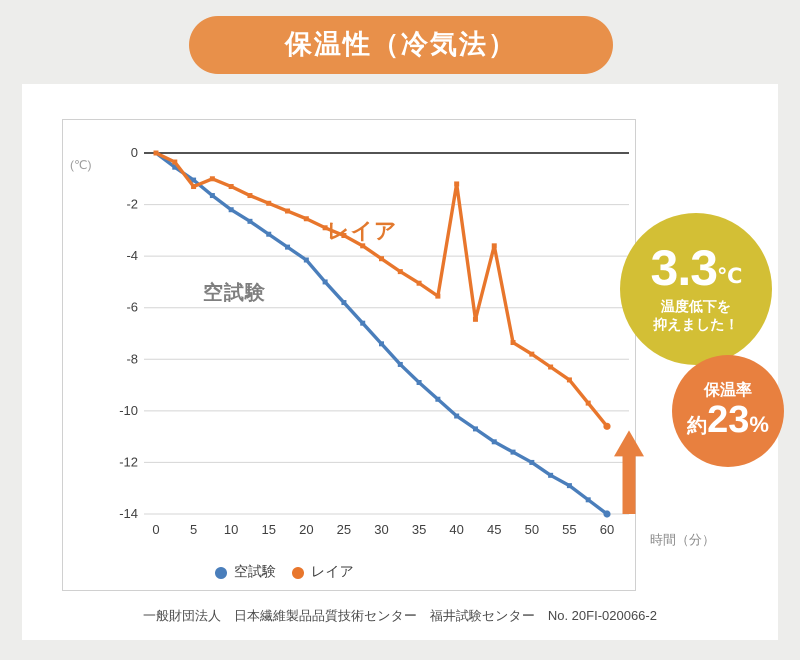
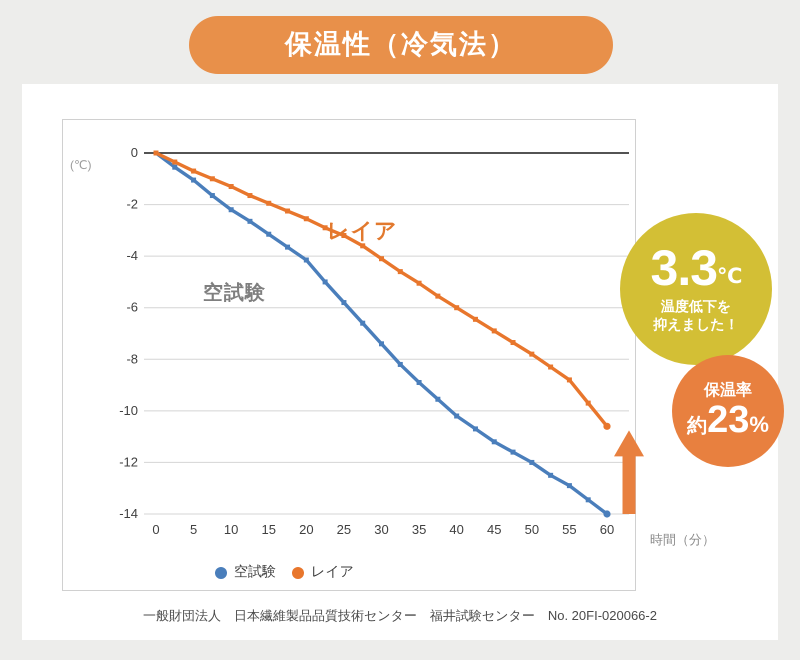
レイア/5: -1.3 -> -0.7
レイア/40: -1.2 -> -6.0
レイア/45: -3.6 -> -6.9
